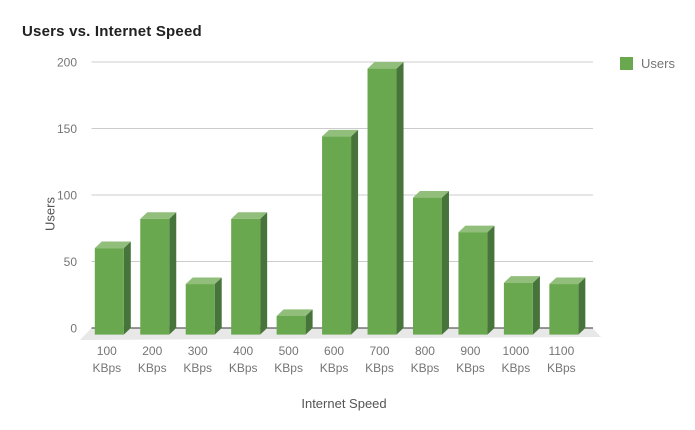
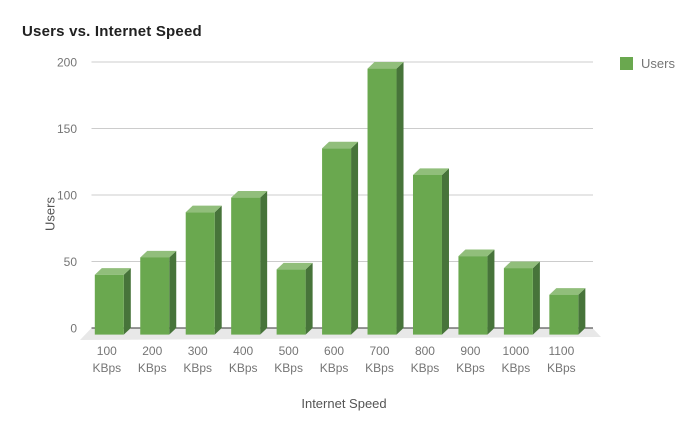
100 KBps: 65 -> 45
200 KBps: 87 -> 58
300 KBps: 38 -> 92
400 KBps: 87 -> 103
500 KBps: 14 -> 49
600 KBps: 149 -> 140
800 KBps: 103 -> 120
900 KBps: 77 -> 59
1000 KBps: 39 -> 50
1100 KBps: 38 -> 30
